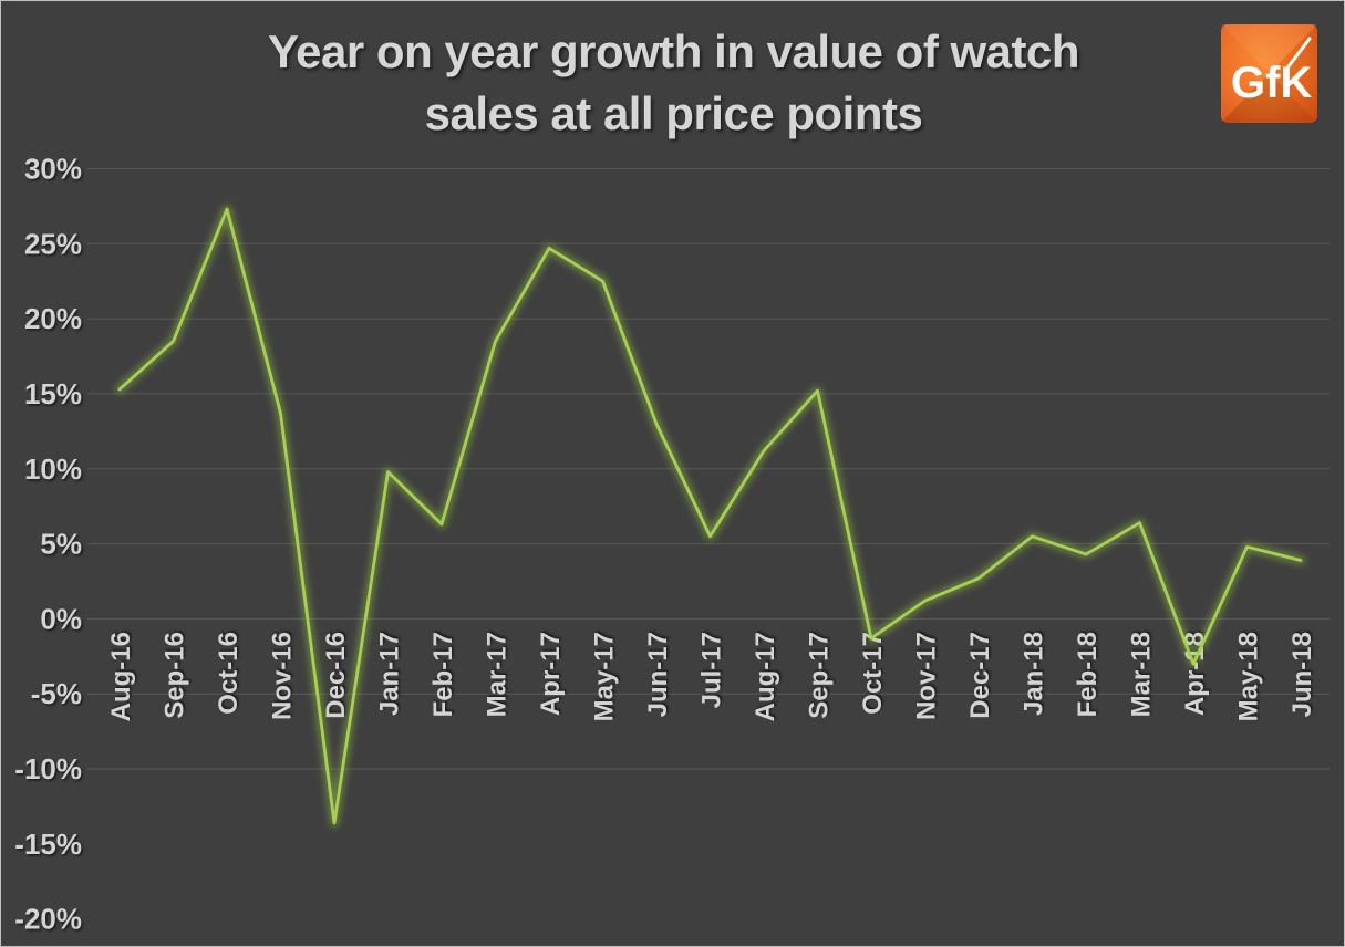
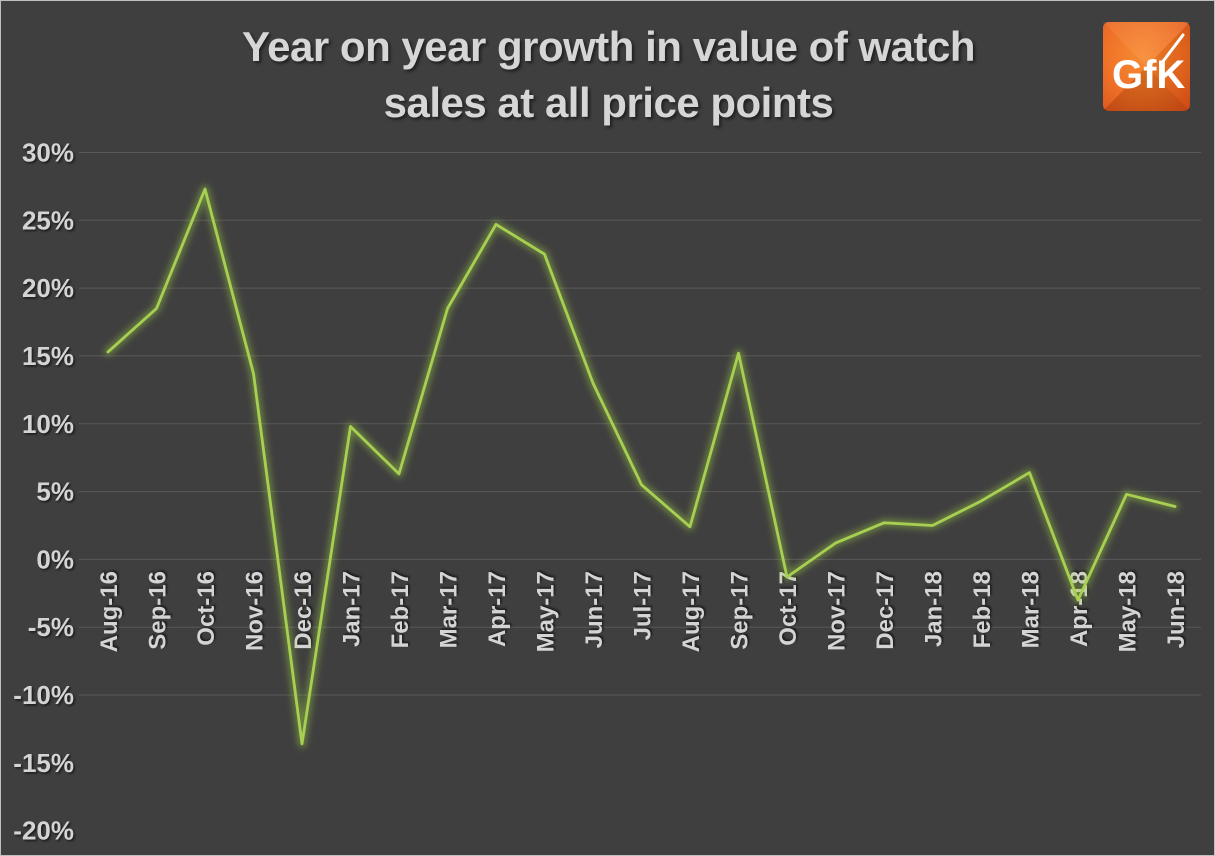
Aug-17: 11.2% -> 2.4%
Jan-18: 5.5% -> 2.5%
